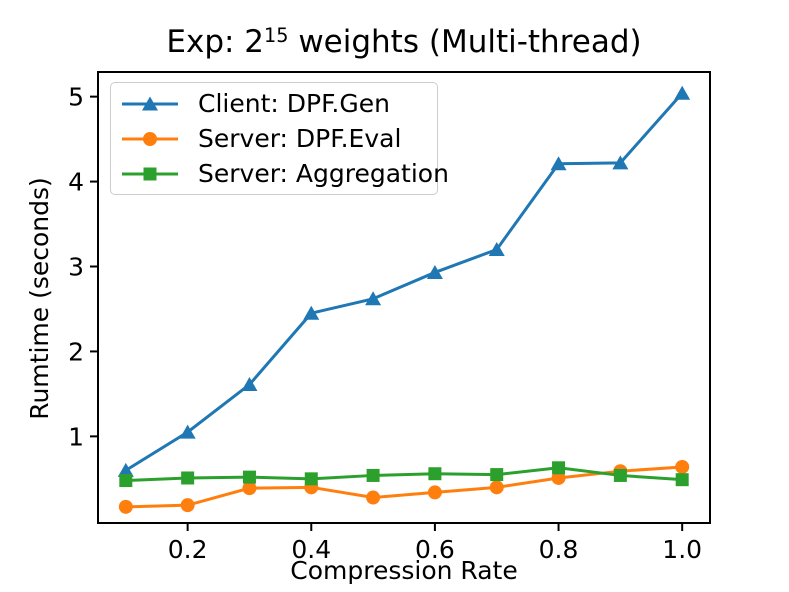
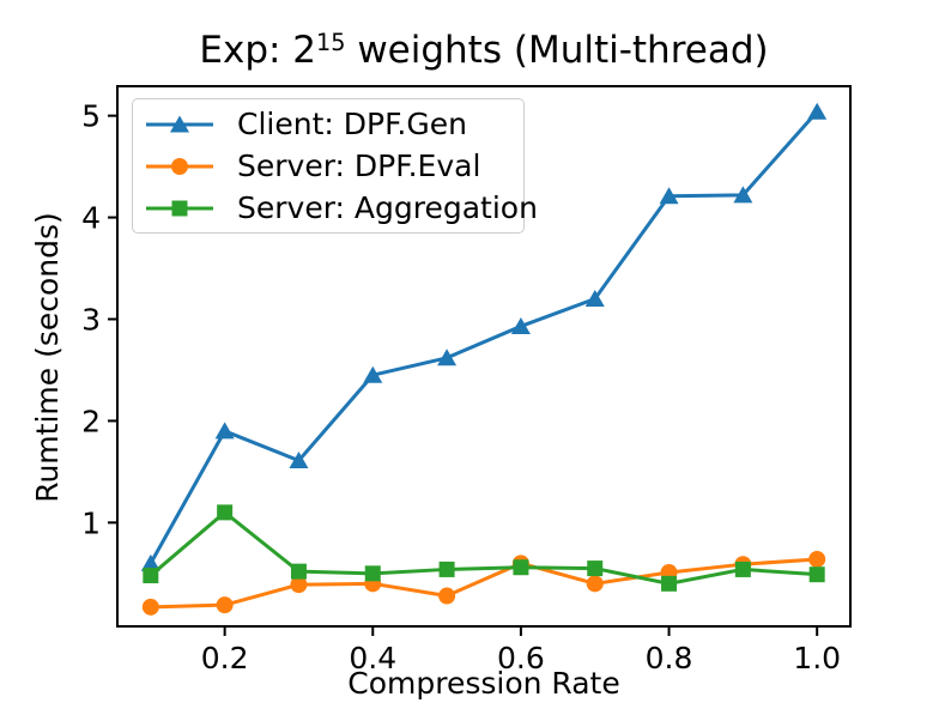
Client: DPF.Gen/0.2: 1.1 -> 1.9
Server: Aggregation/0.2: 0.5 -> 1.1
Server: DPF.Eval/0.6: 0.3 -> 0.6
Server: Aggregation/0.8: 0.6 -> 0.4
